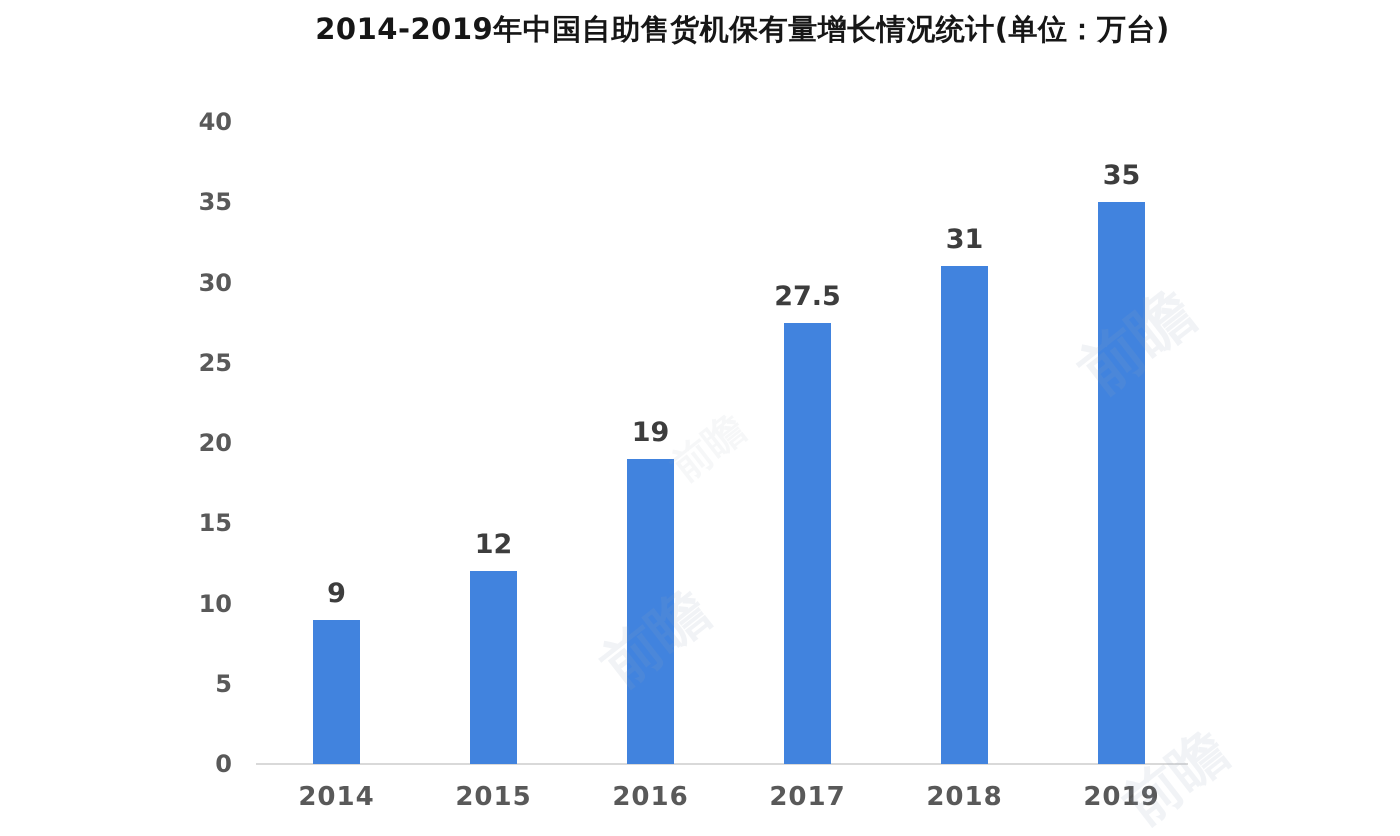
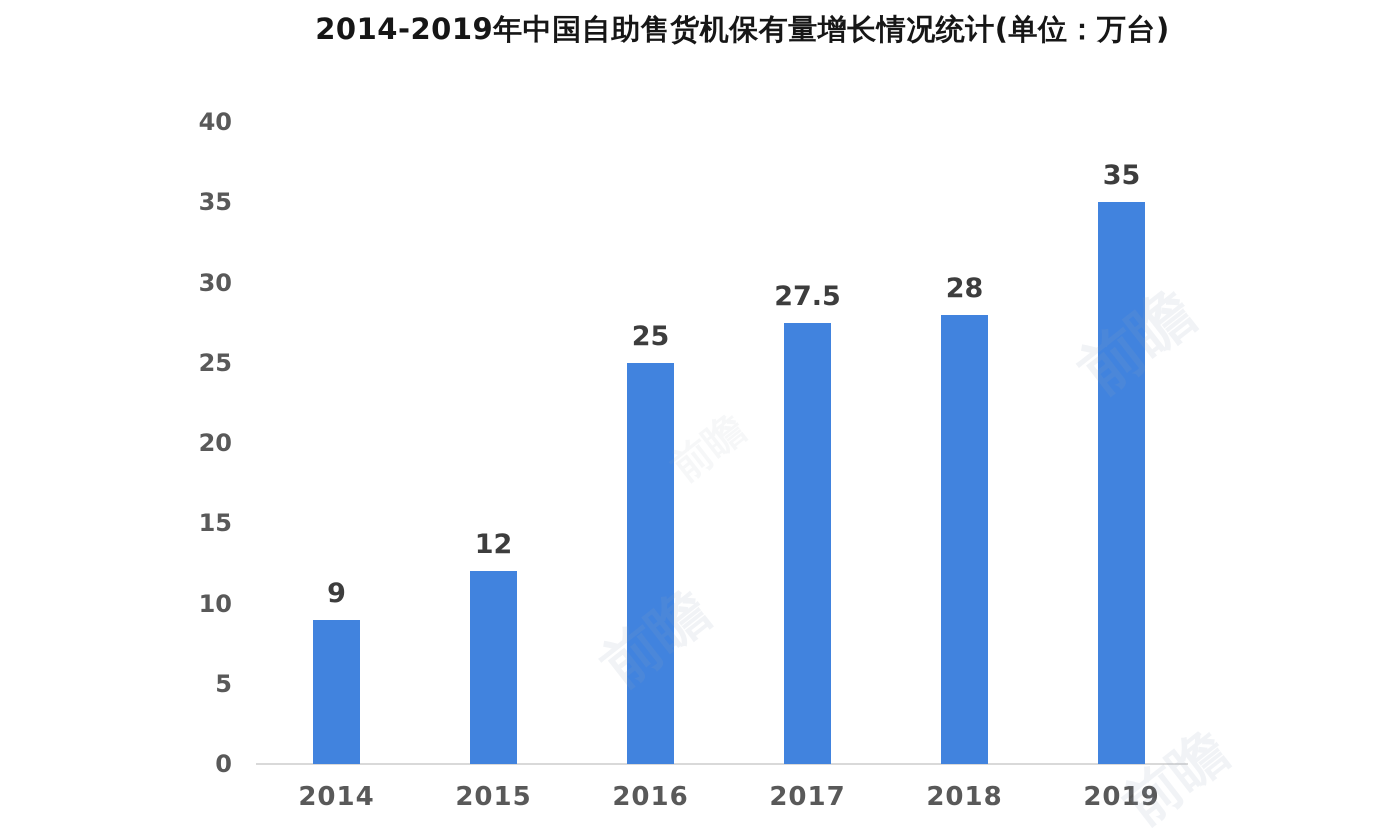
2016: 19 -> 25
2018: 31 -> 28
